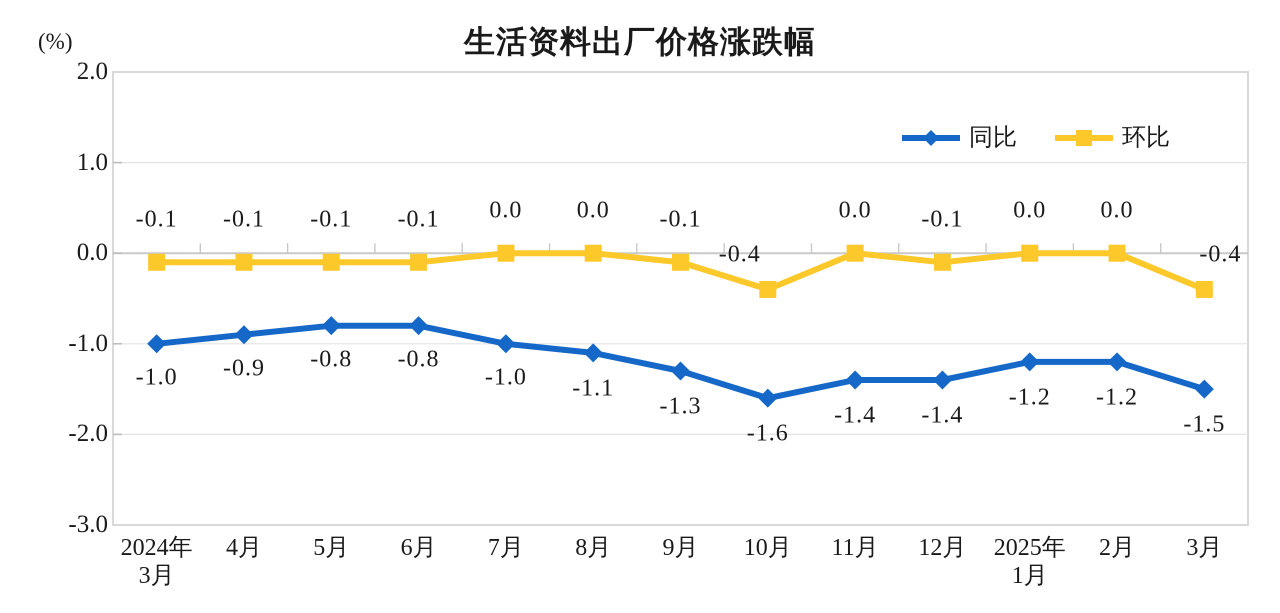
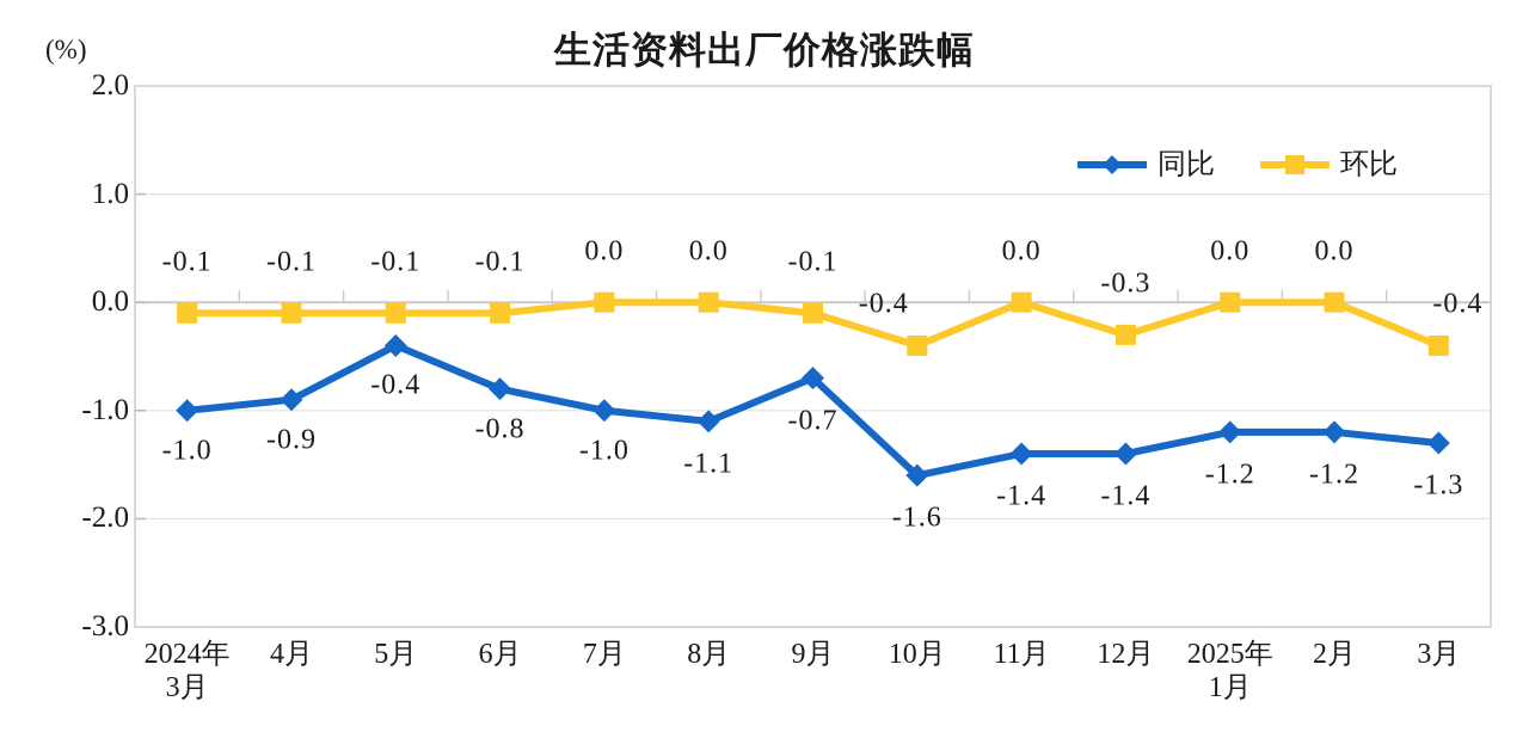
同比/5月: -0.8 -> -0.4
同比/9月: -1.3 -> -0.7
环比/12月: -0.1 -> -0.3
同比/3月: -1.5 -> -1.3
